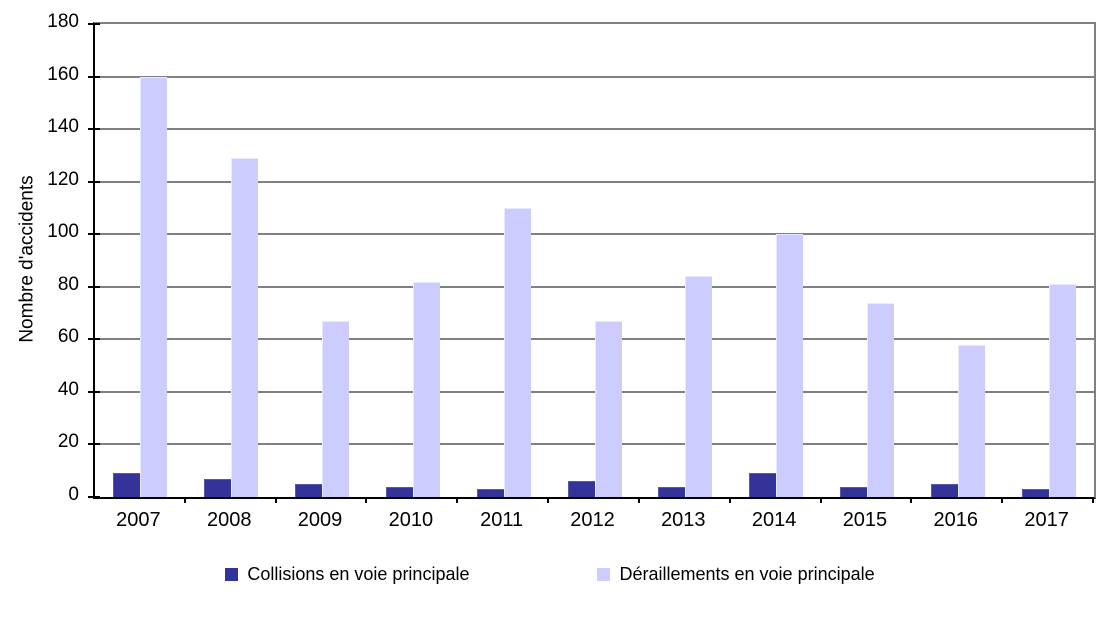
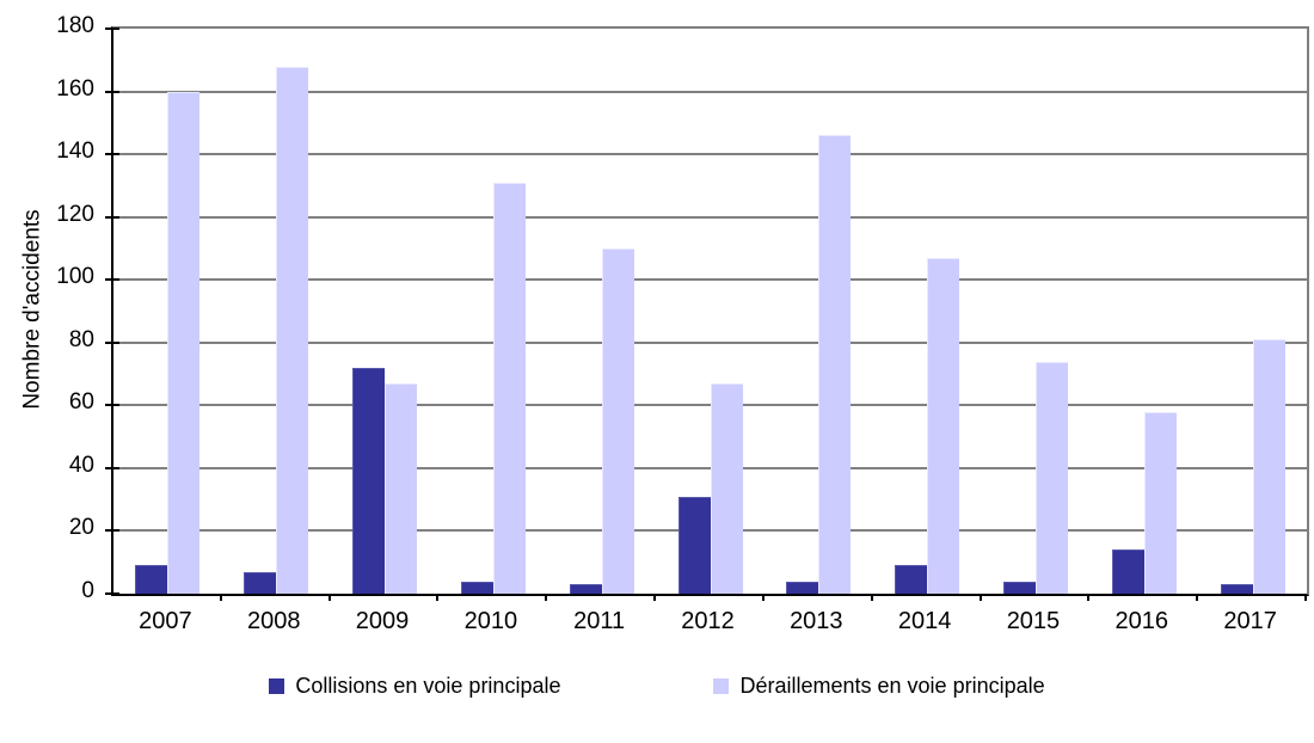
Déraillements en voie principale/2008: 129 -> 168
Collisions en voie principale/2009: 5 -> 72
Déraillements en voie principale/2010: 82 -> 131
Collisions en voie principale/2012: 6 -> 31
Déraillements en voie principale/2013: 84 -> 146
Déraillements en voie principale/2014: 100 -> 107
Collisions en voie principale/2016: 5 -> 14
